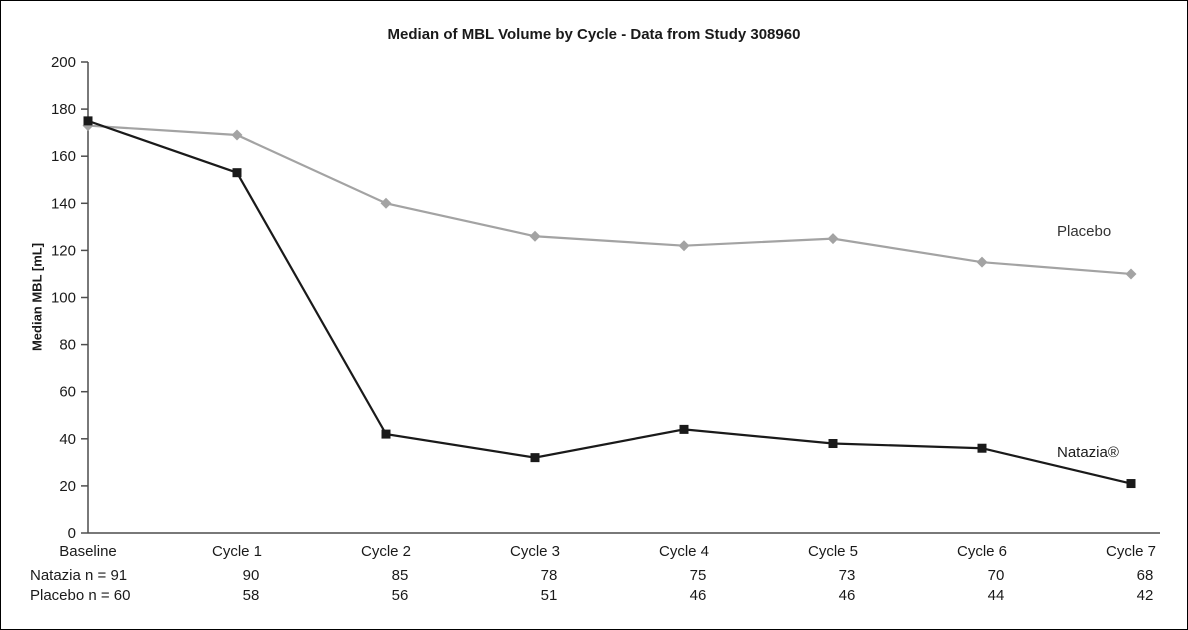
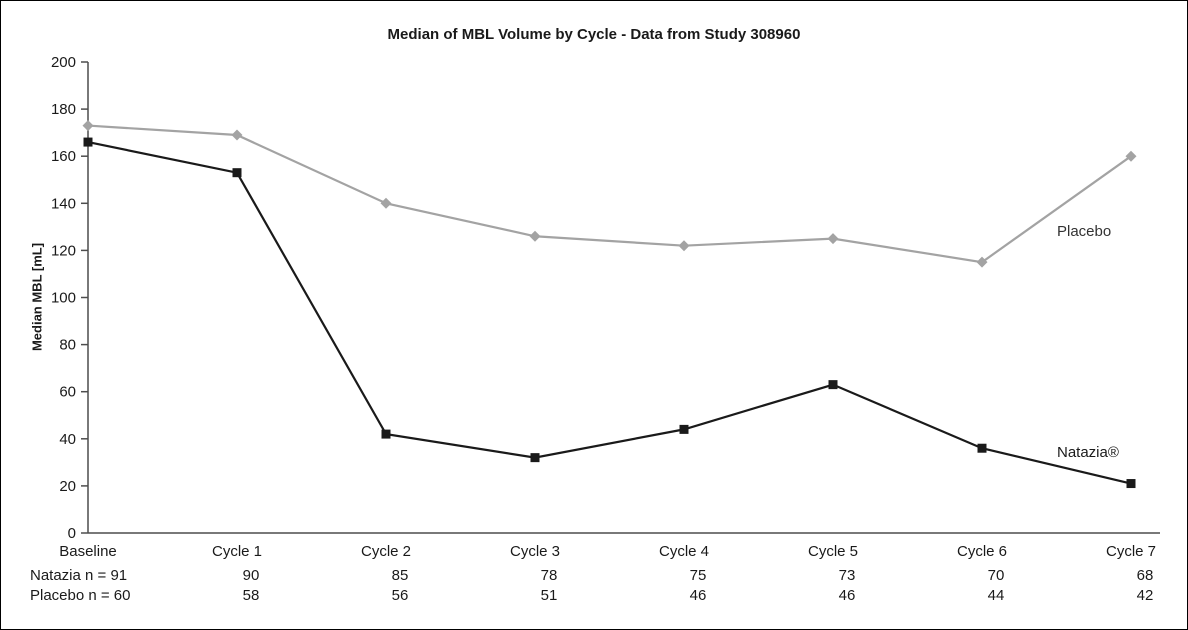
Natazia®/Baseline: 175 -> 166
Natazia®/Cycle 5: 38 -> 63
Placebo/Cycle 7: 110 -> 160
